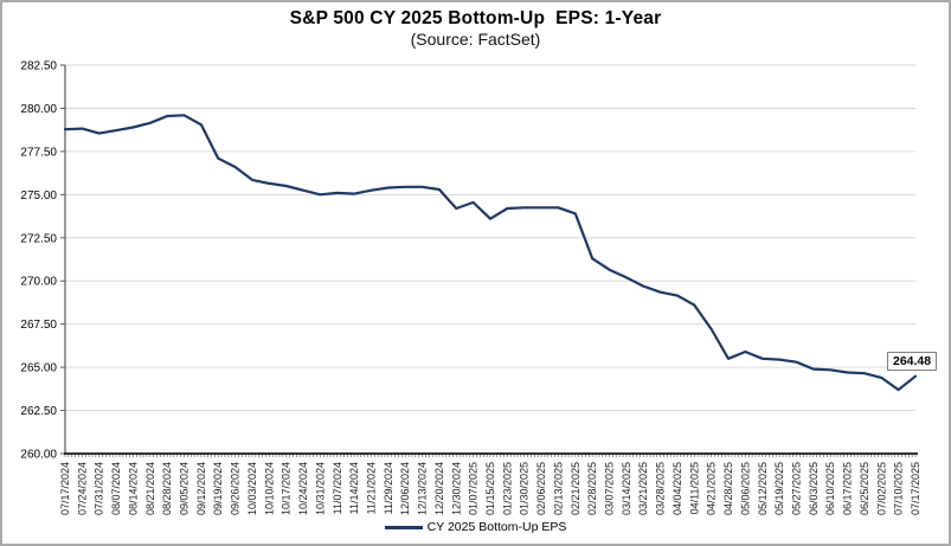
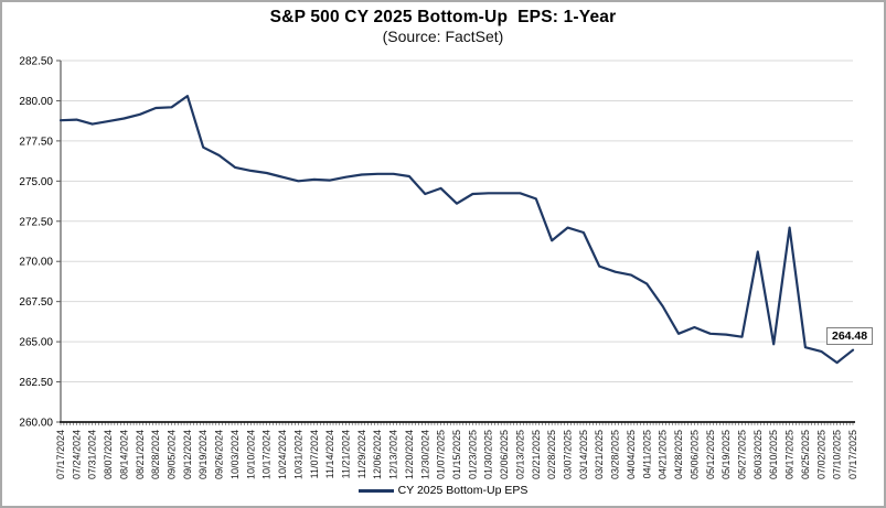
09/12/2024: 279.1 -> 280.3
03/07/2025: 270.6 -> 272.1
03/14/2025: 270.2 -> 271.8
06/03/2025: 264.9 -> 270.6
06/17/2025: 264.7 -> 272.1
